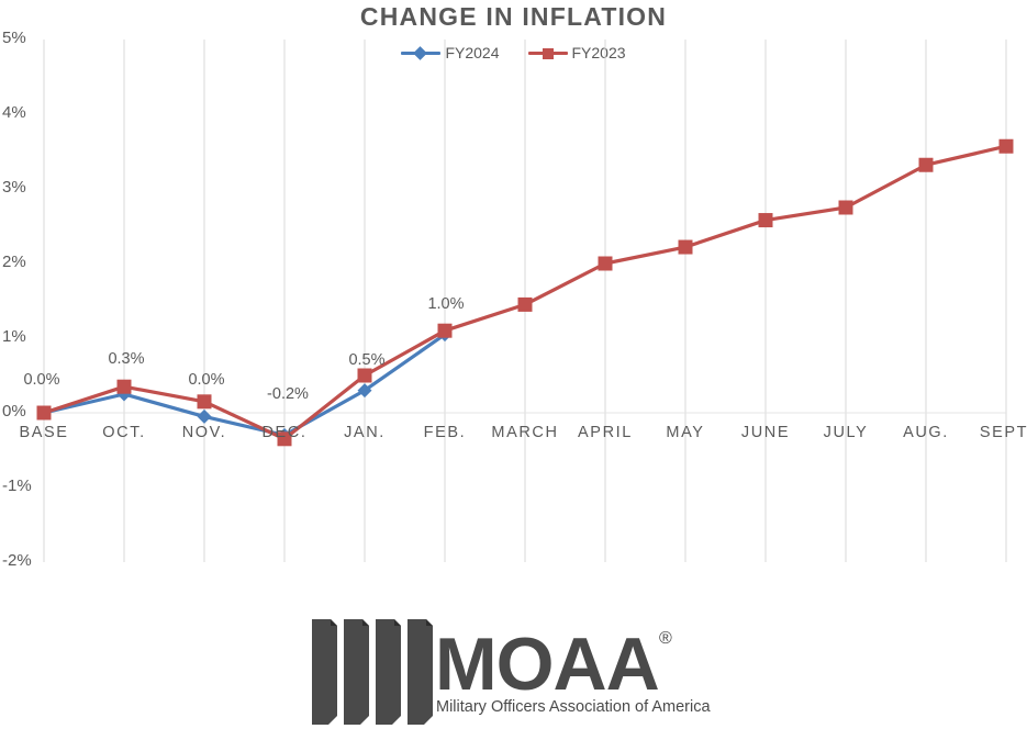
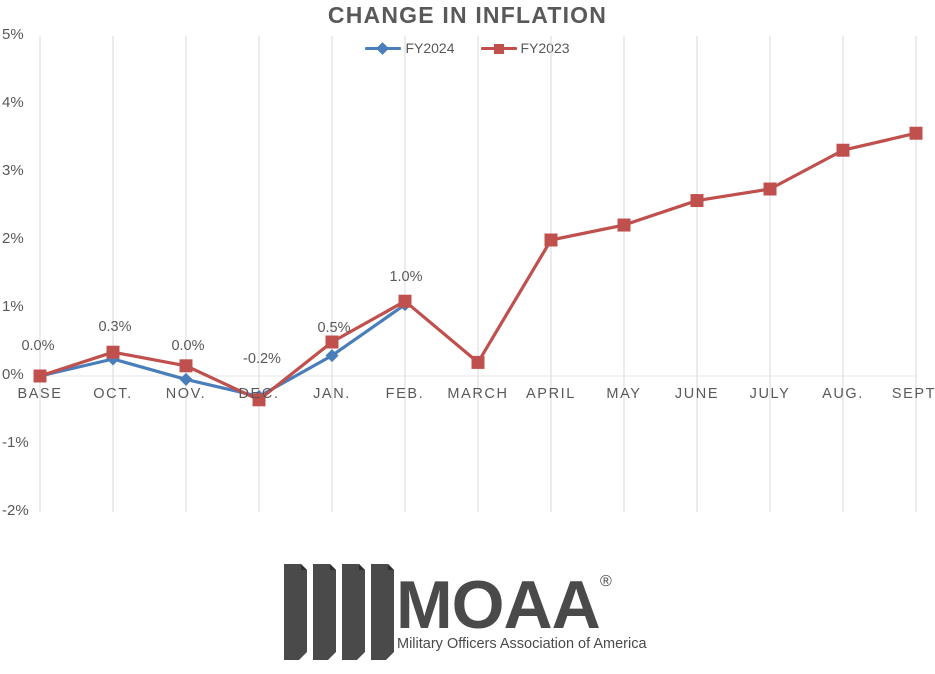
FY2023/MARCH: 1.4% -> 0.2%
